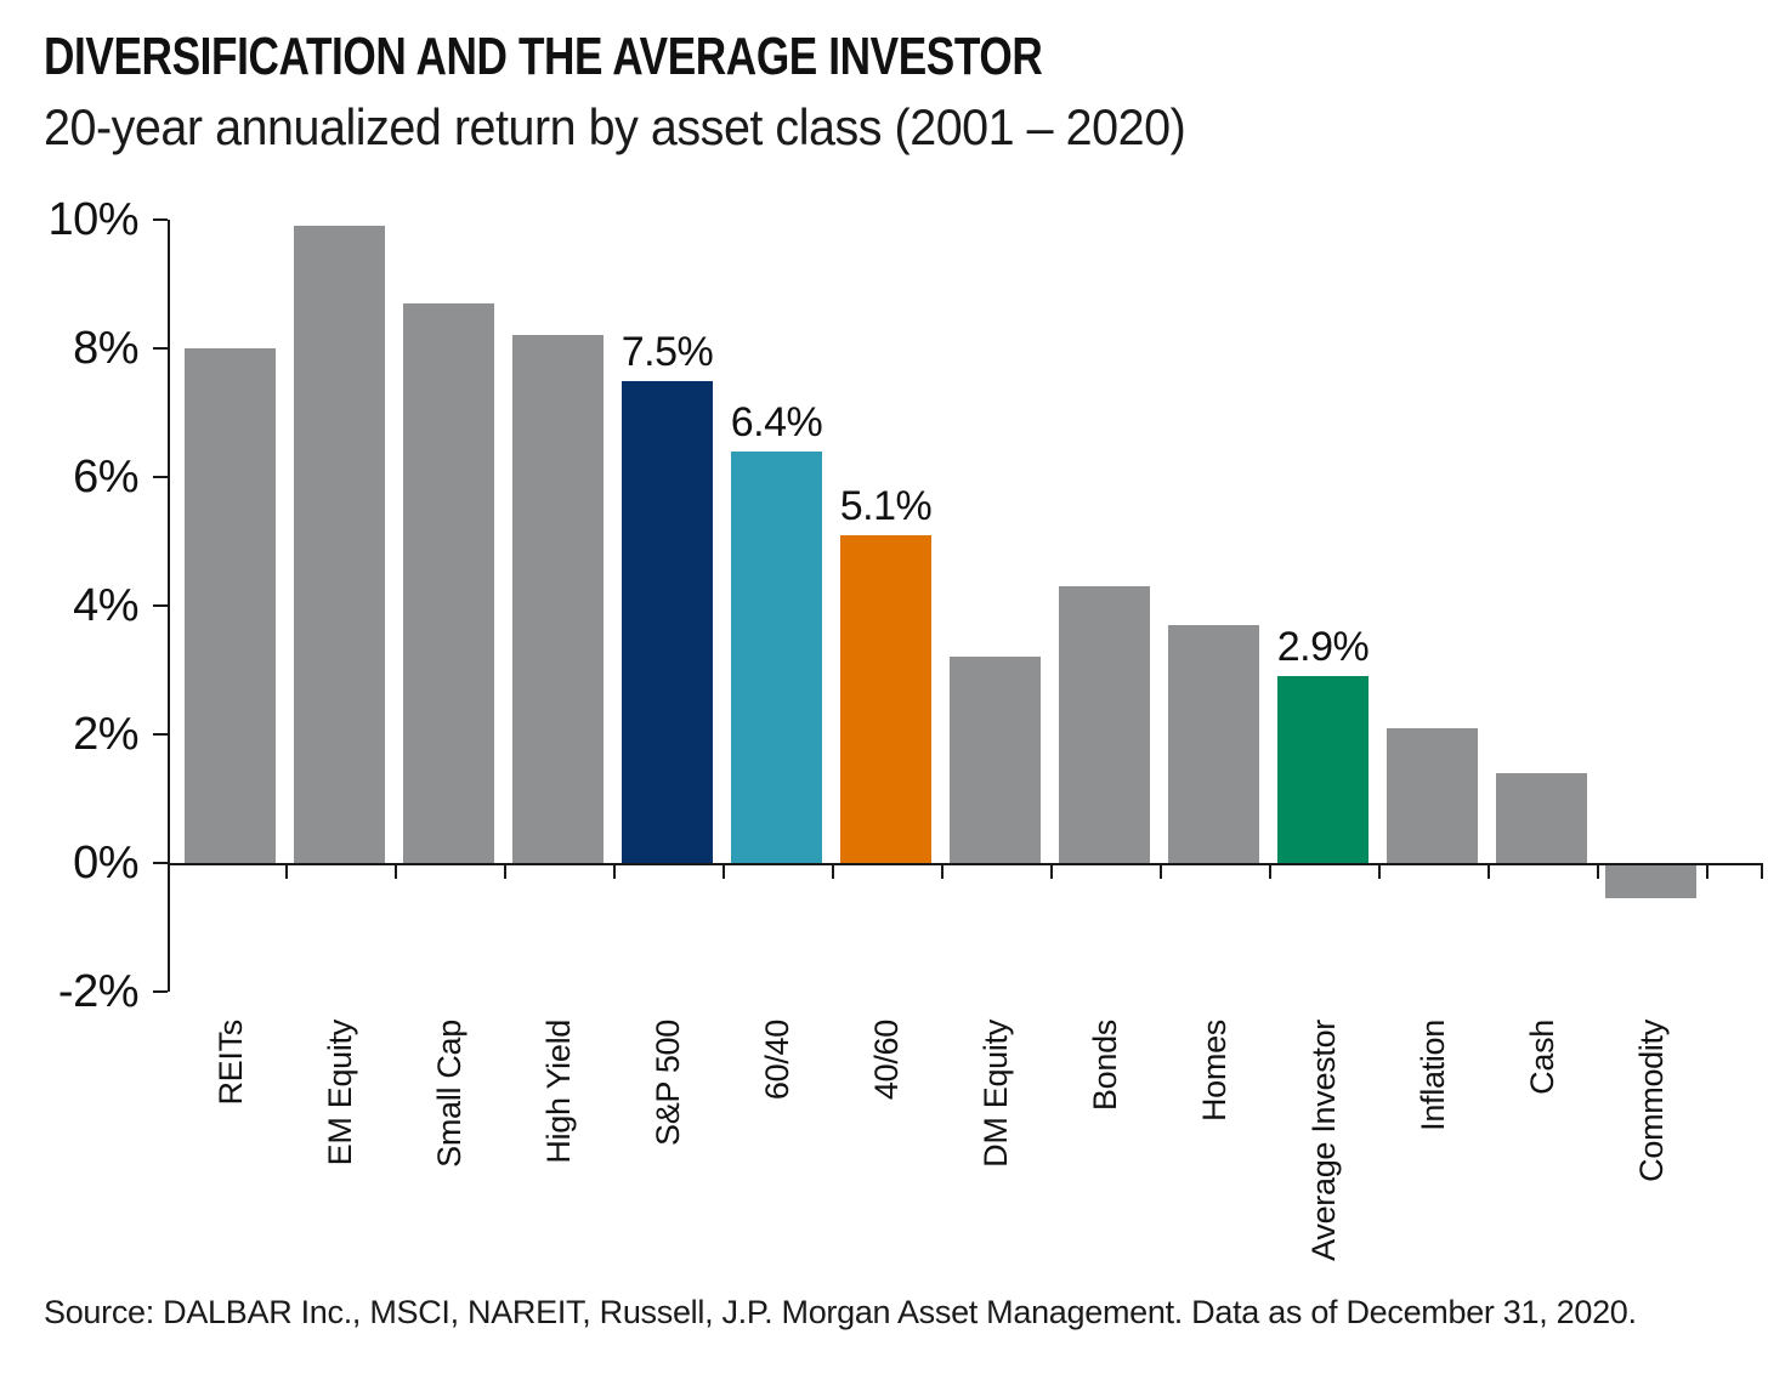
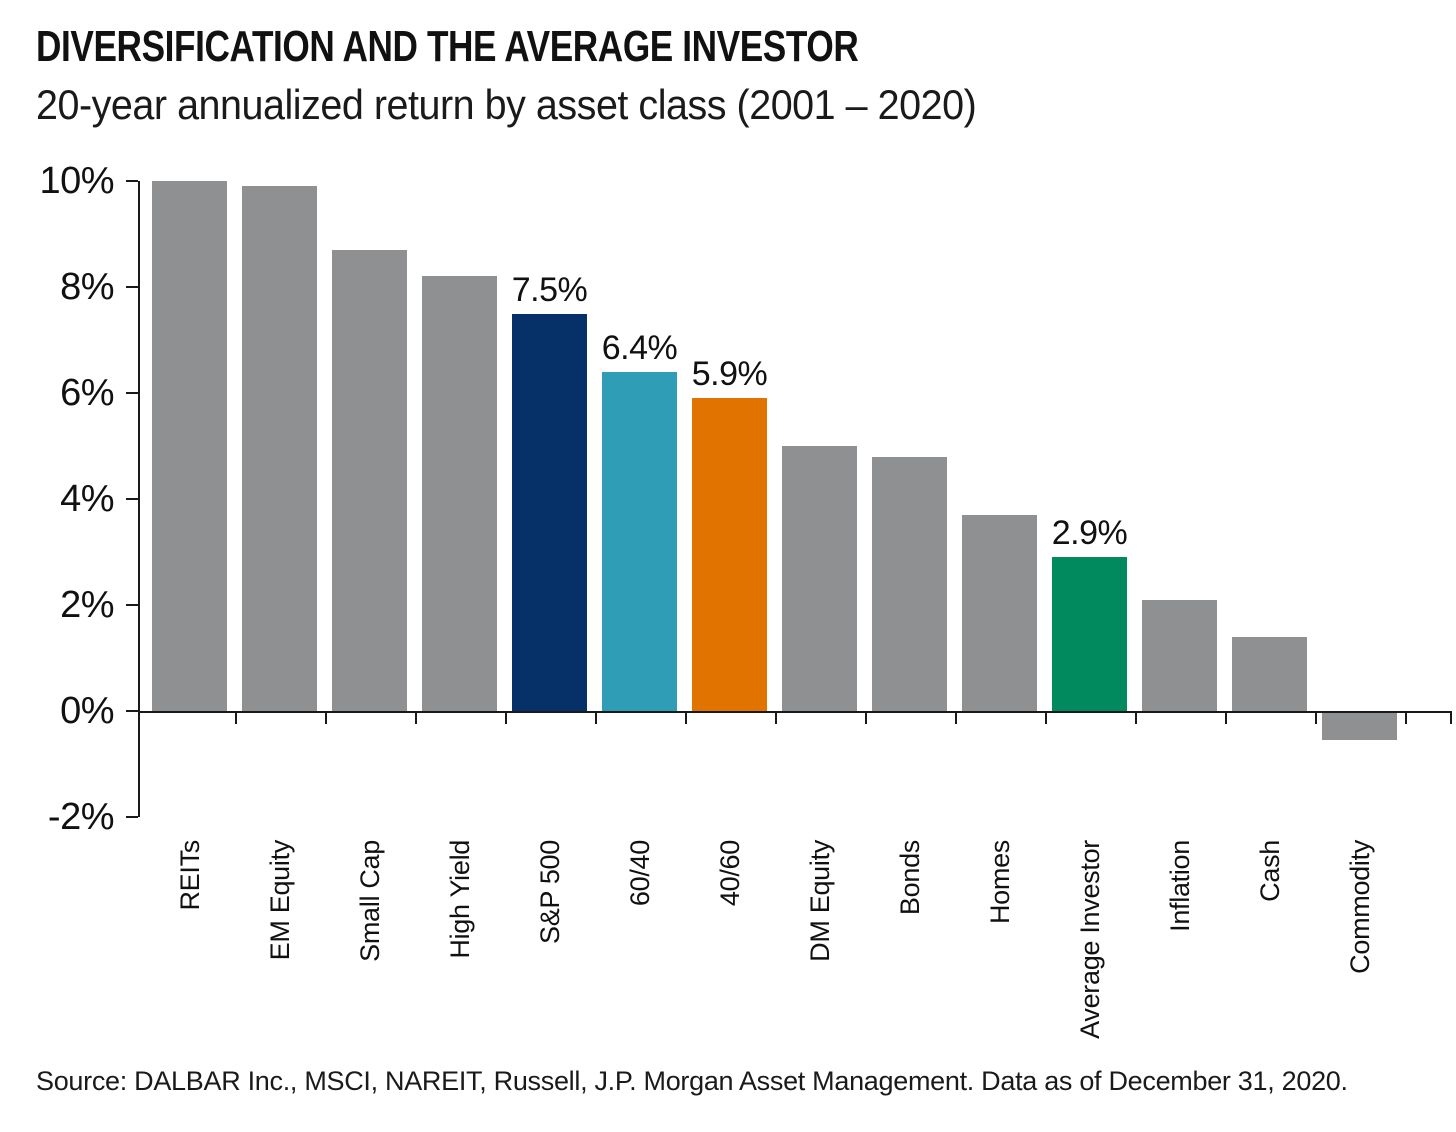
REITs: 8.0% -> 10.0%
40/60: 5.1% -> 5.9%
DM Equity: 3.2% -> 5.0%
Bonds: 4.3% -> 4.8%
